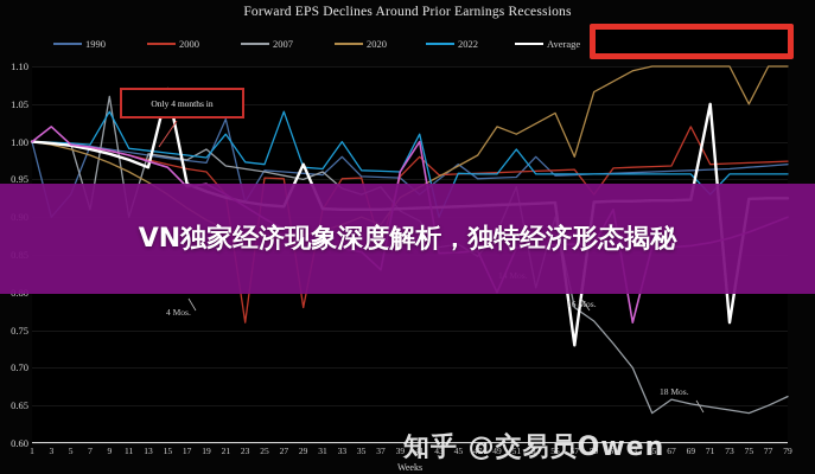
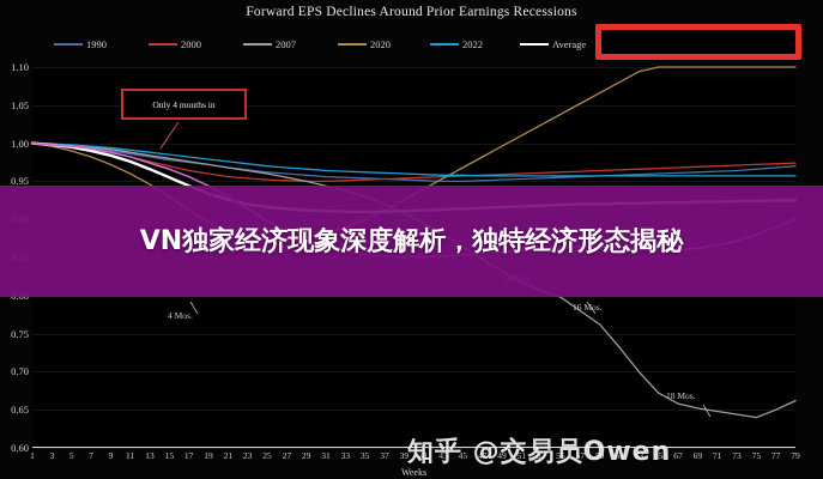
1990/3: 0.90 -> 1.00
Average Ex 2020/Covid/3: 1.02 -> 1.00
1990/5: 0.93 -> 1.00
2007/7: 0.91 -> 0.99
2007/9: 1.06 -> 0.99
2022/9: 1.04 -> 0.99
2007/11: 0.90 -> 0.99
Average/15: 1.07 -> 0.95
Average Ex 2020/Covid/17: 0.94 -> 0.96
2007/19: 0.99 -> 0.97
1990/21: 1.03 -> 0.97
2000/21: 0.93 -> 0.96
2022/21: 1.01 -> 0.98
1990/23: 0.92 -> 0.96
2000/23: 0.76 -> 0.95
2022/27: 1.04 -> 0.97
2000/29: 0.78 -> 0.95
Average/29: 0.97 -> 0.91
2000/31: 0.91 -> 0.95
2007/31: 0.96 -> 0.94
1990/33: 0.98 -> 0.95
2022/33: 1.00 -> 0.96
2000/37: 0.86 -> 0.95
2007/37: 0.94 -> 0.92
2020/37: 0.89 -> 0.91
Average Ex 2020/Covid/37: 0.83 -> 0.85
Average Ex 2020/Covid/39: 0.96 -> 0.85
1990/41: 0.93 -> 0.95
2000/41: 0.98 -> 0.95
2022/41: 1.01 -> 0.96
Average Ex 2020/Covid/41: 1.00 -> 0.85
2007/43: 0.86 -> 0.88
2022/43: 0.90 -> 0.96
1990/45: 0.97 -> 0.95
2007/49: 0.88 -> 0.83
2020/49: 1.02 -> 1.00
Average Ex 2020/Covid/49: 0.80 -> 0.86
2007/51: 0.94 -> 0.82
2022/51: 0.99 -> 0.96
1990/53: 0.98 -> 0.95
2007/55: 0.90 -> 0.80
2020/57: 0.98 -> 1.05
Average/57: 0.73 -> 0.92
2000/59: 0.93 -> 0.96
Average Ex 2020/Covid/61: 0.91 -> 0.86
Average Ex 2020/Covid/63: 0.76 -> 0.86
2007/65: 0.64 -> 0.67
2000/69: 1.02 -> 0.97
2022/71: 0.93 -> 0.96
Average/71: 1.05 -> 0.92
Average/73: 0.76 -> 0.92
2020/75: 1.05 -> 1.10
